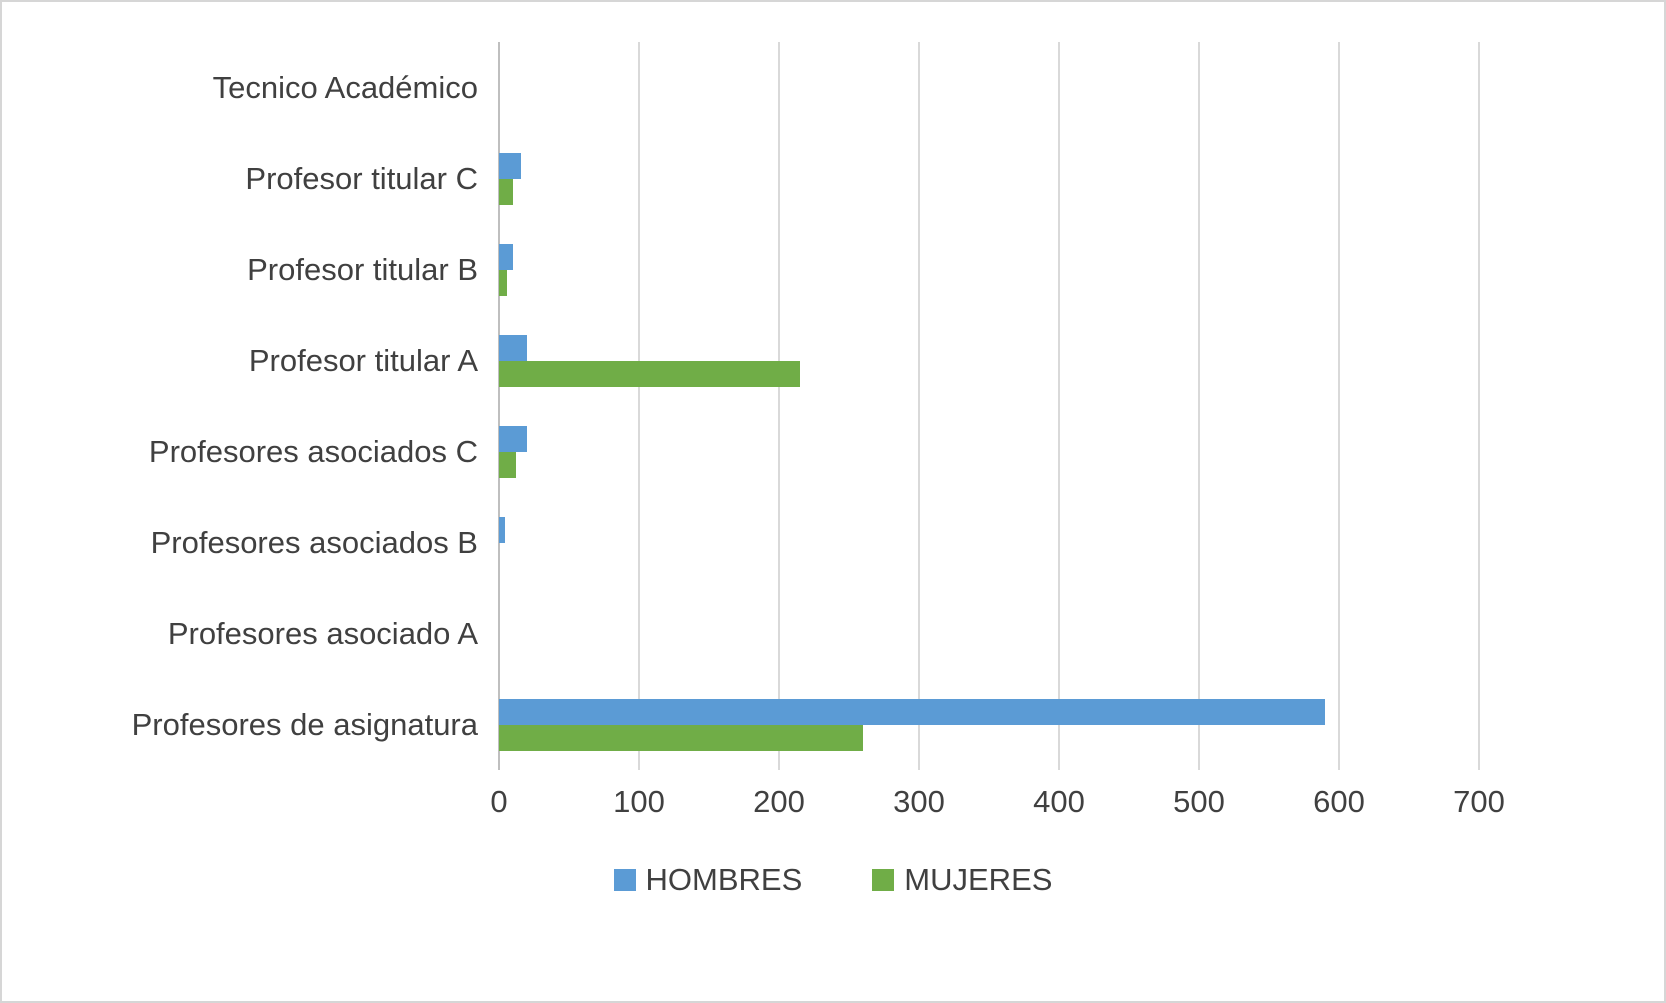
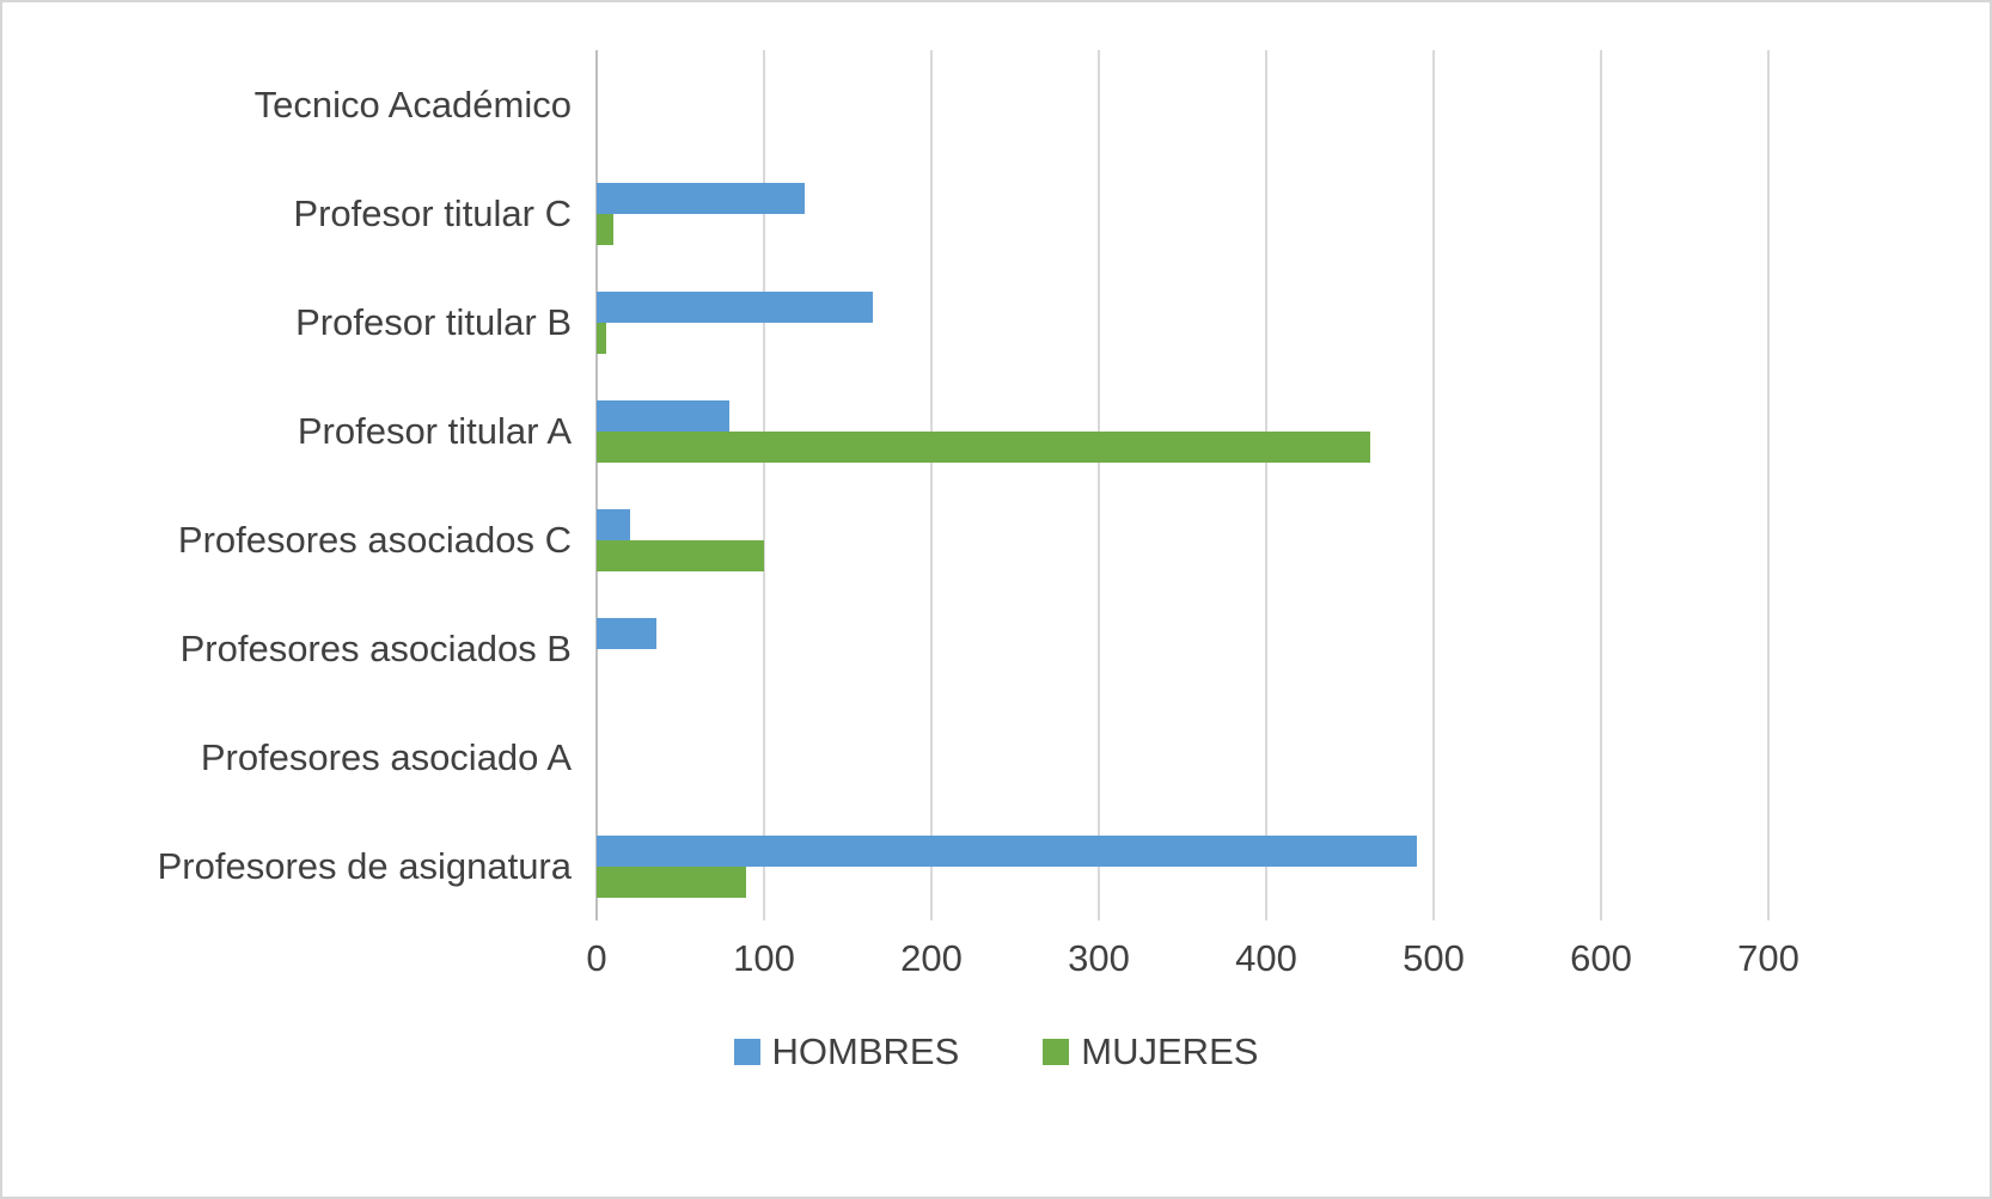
HOMBRES/Profesor titular C: 16 -> 124
HOMBRES/Profesor titular B: 10 -> 165
HOMBRES/Profesor titular A: 20 -> 79
MUJERES/Profesor titular A: 215 -> 462
MUJERES/Profesores asociados C: 12 -> 100
HOMBRES/Profesores asociados B: 4 -> 36
HOMBRES/Profesores de asignatura: 590 -> 490
MUJERES/Profesores de asignatura: 260 -> 89
